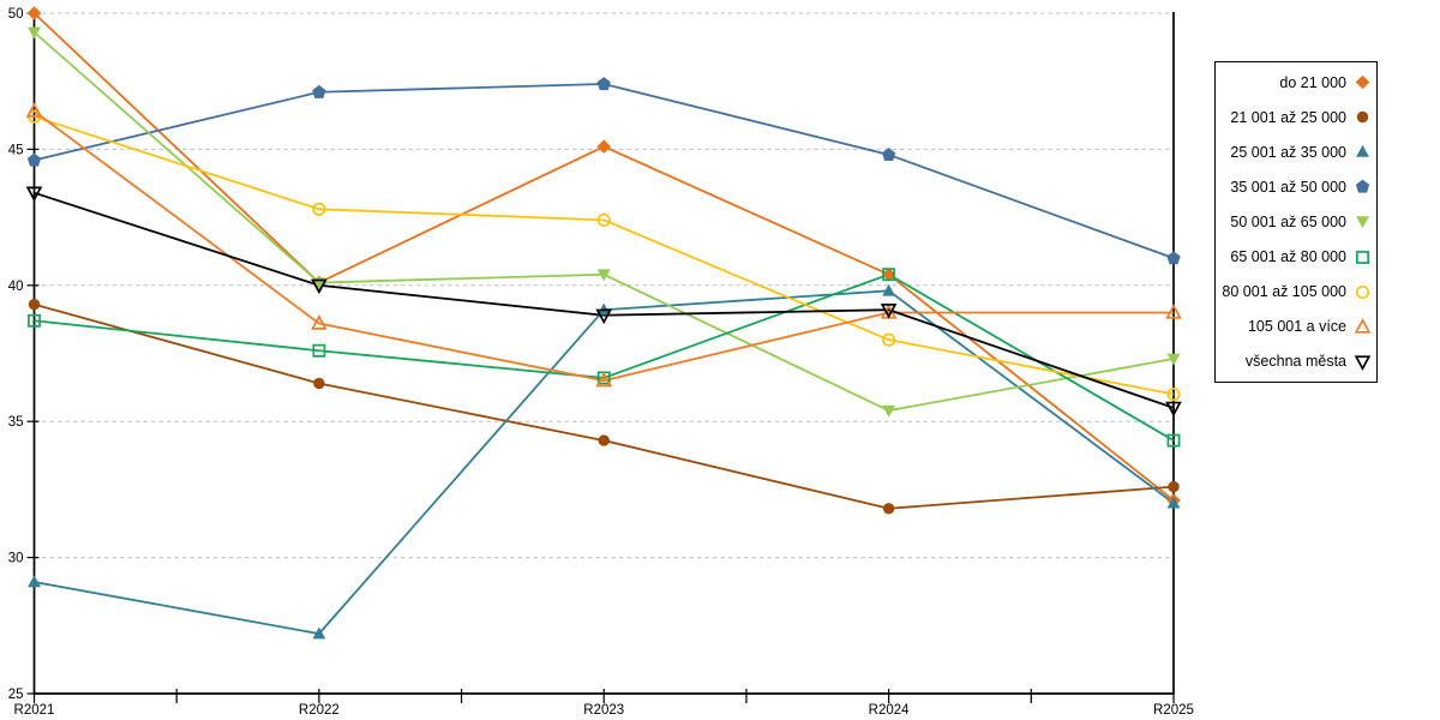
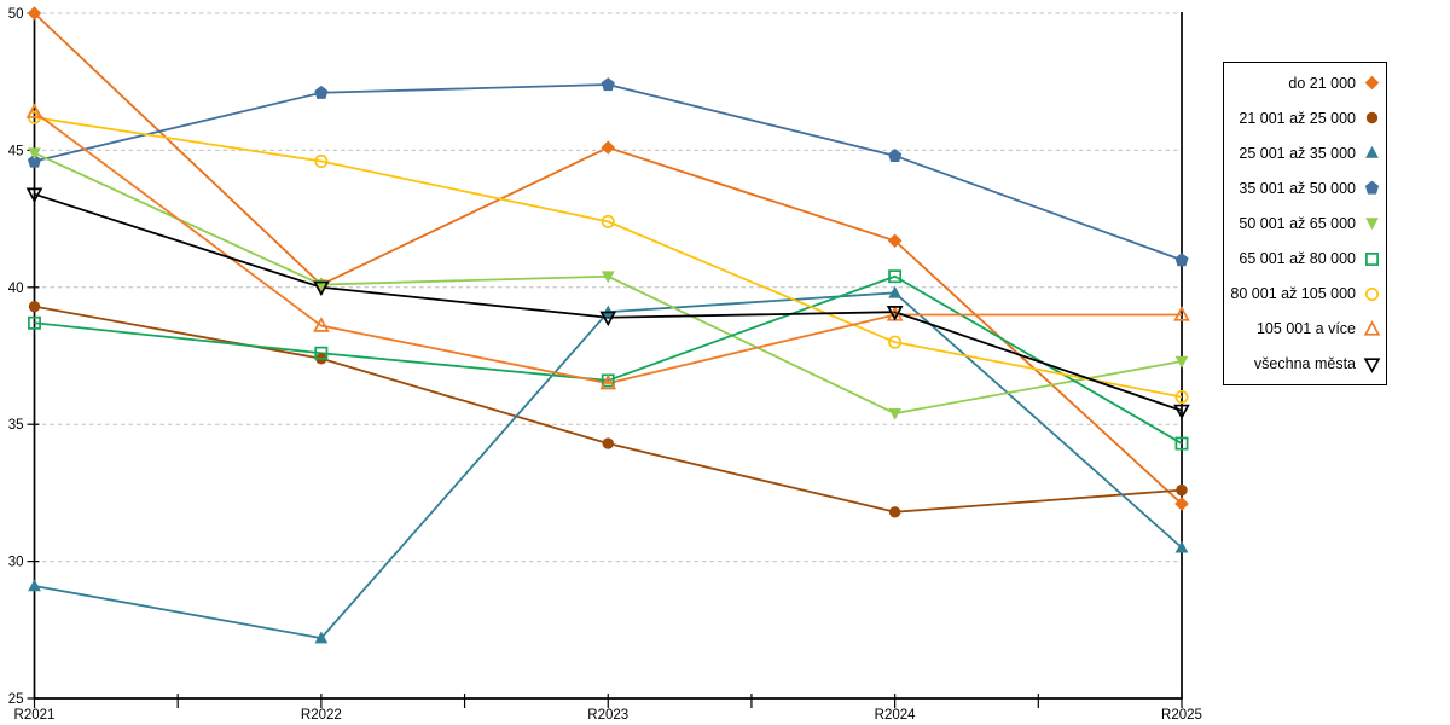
50 001 až 65 000/R2021: 49.3 -> 44.9
21 001 až 25 000/R2022: 36.4 -> 37.4
80 001 až 105 000/R2022: 42.8 -> 44.6
do 21 000/R2024: 40.4 -> 41.7
25 001 až 35 000/R2025: 32.0 -> 30.5
